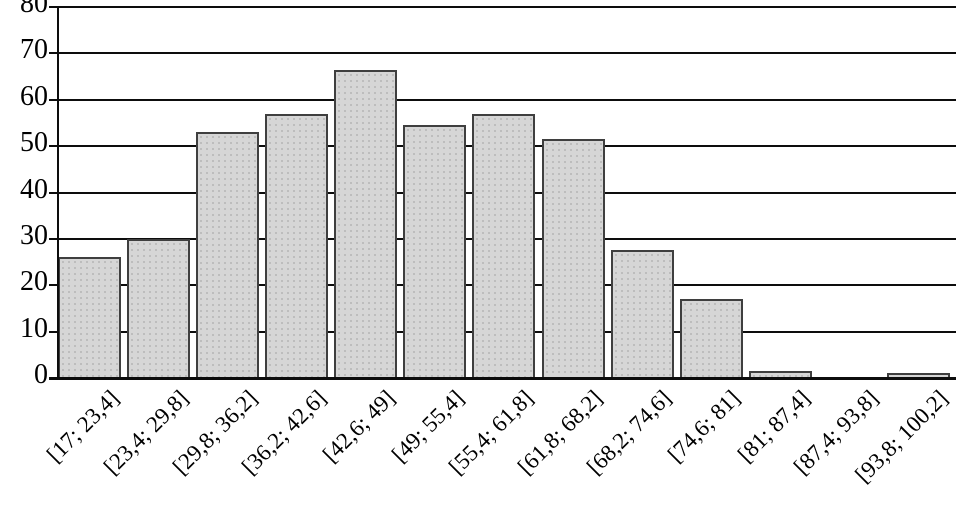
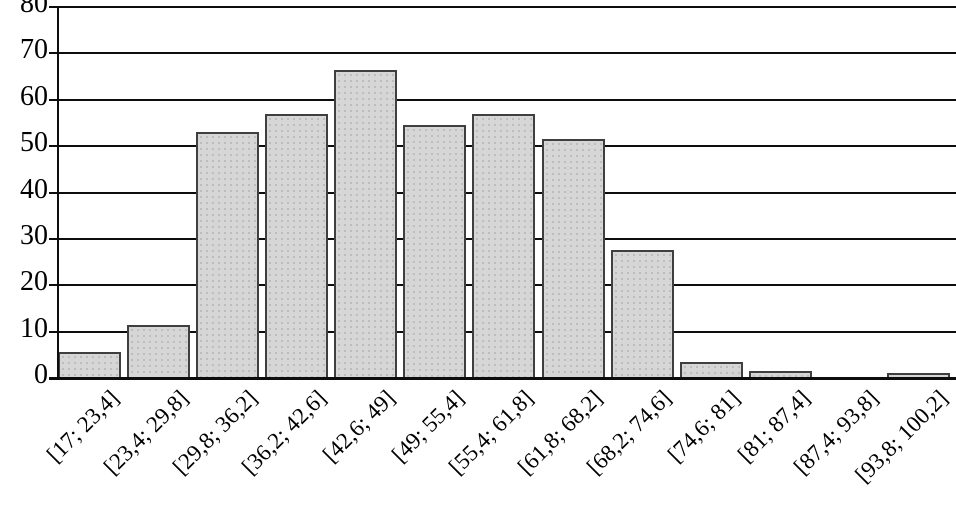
[17; 23,4]: 26 -> 6
[23,4; 29,8]: 30 -> 12
[74,6; 81]: 17 -> 4
